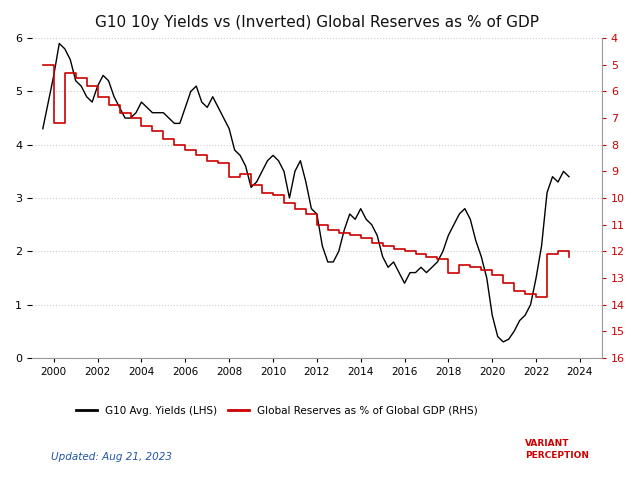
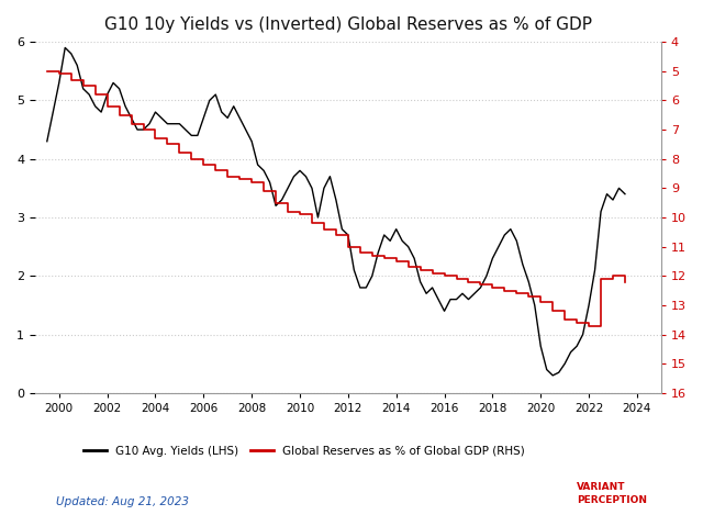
Global Reserves as % of Global GDP (RHS)/2000: 7.2 -> 5.1
Global Reserves as % of Global GDP (RHS)/2008: 9.2 -> 8.8
Global Reserves as % of Global GDP (RHS)/2018: 12.8 -> 12.4
